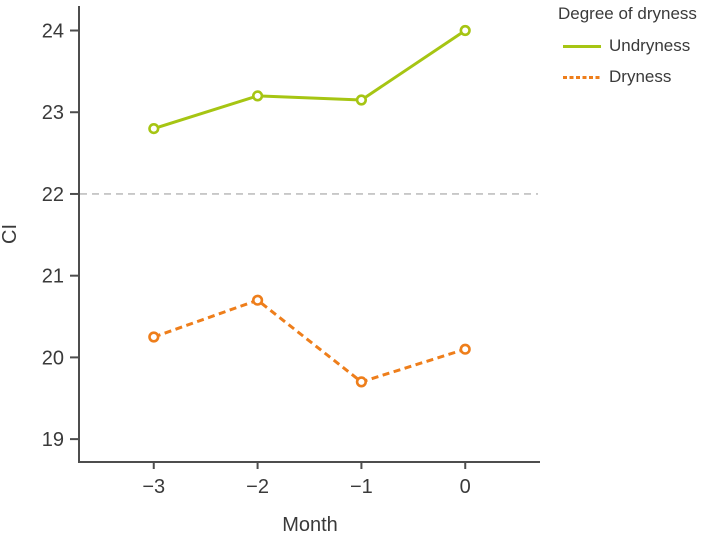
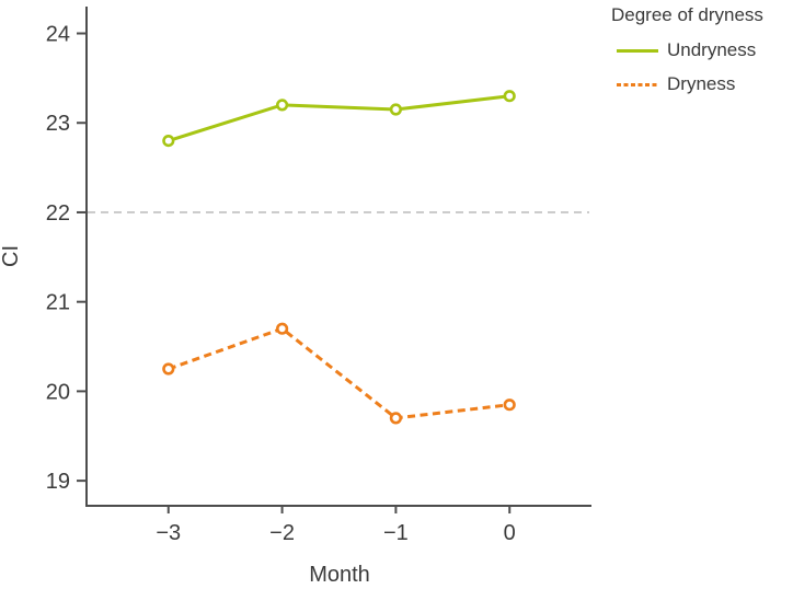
Undryness/0: 24.0 -> 23.3
Dryness/0: 20.1 -> 19.9
